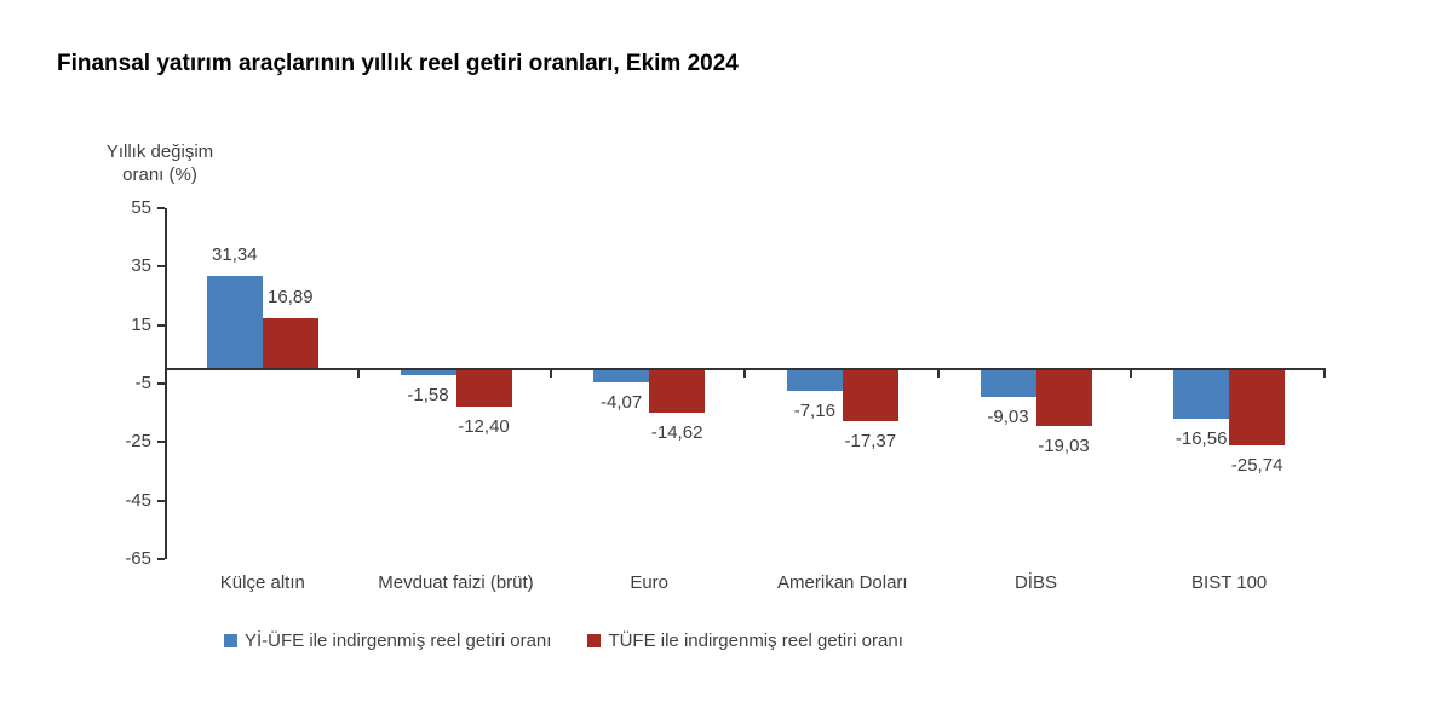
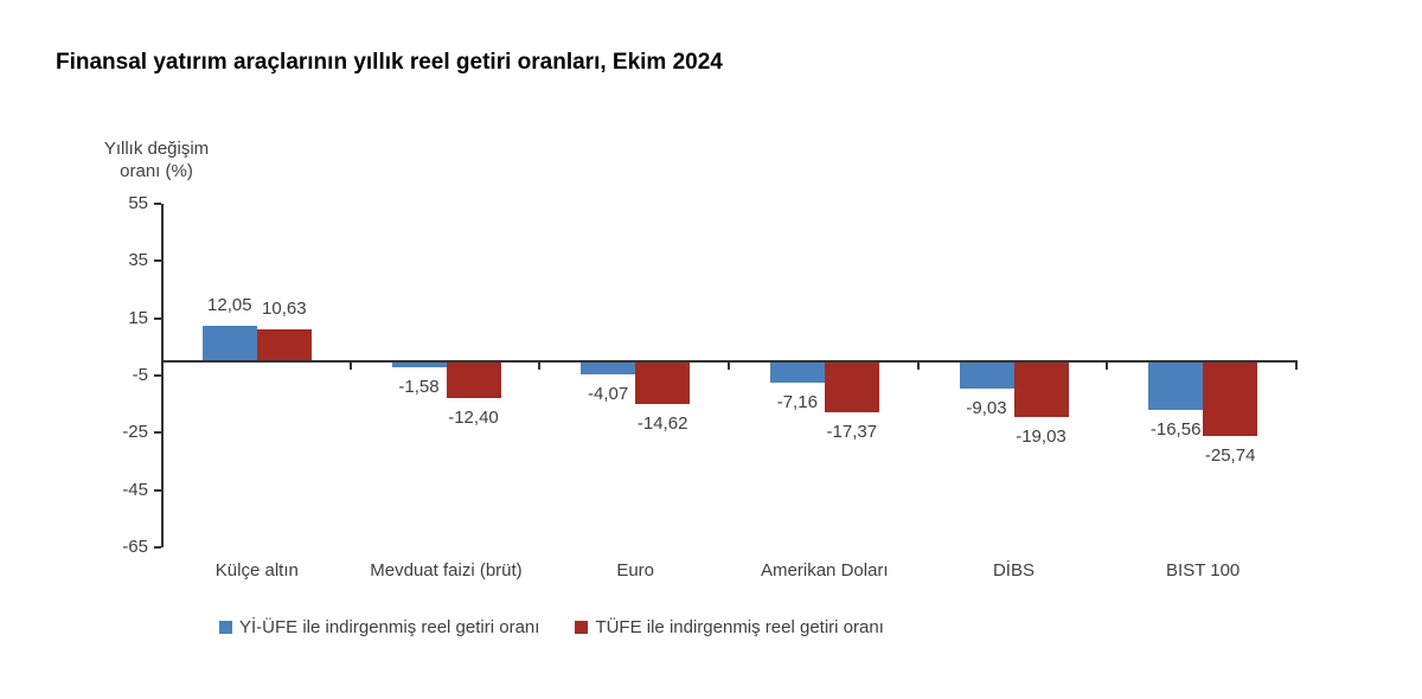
Yİ-ÜFE ile indirgenmiş reel getiri oranı/Külçe altın: 31,34 -> 12,05
TÜFE ile indirgenmiş reel getiri oranı/Külçe altın: 16,89 -> 10,63
